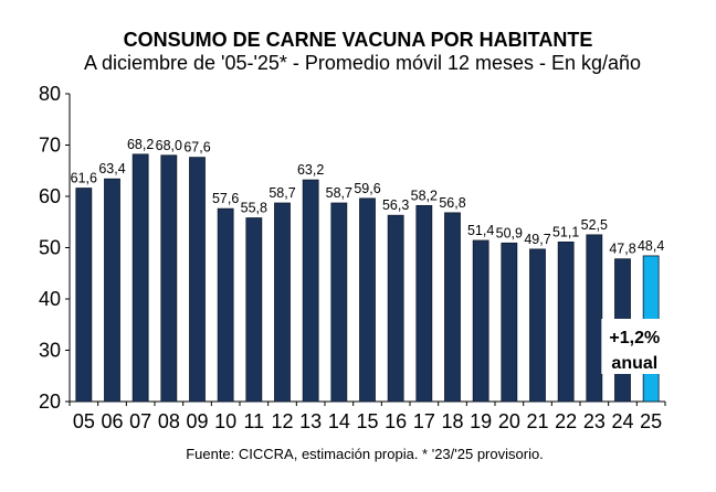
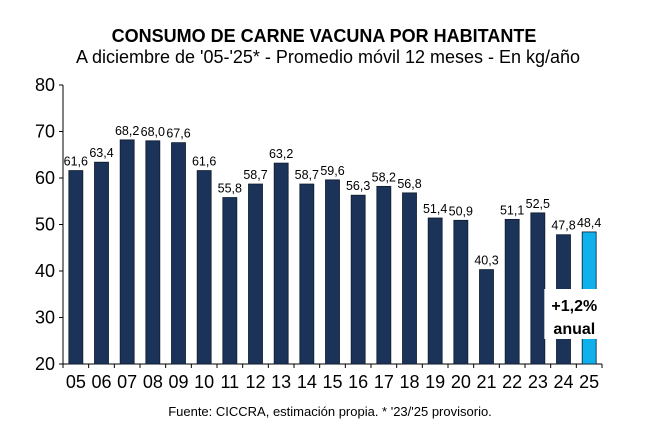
10: 57,6 -> 61,6
21: 49,7 -> 40,3
